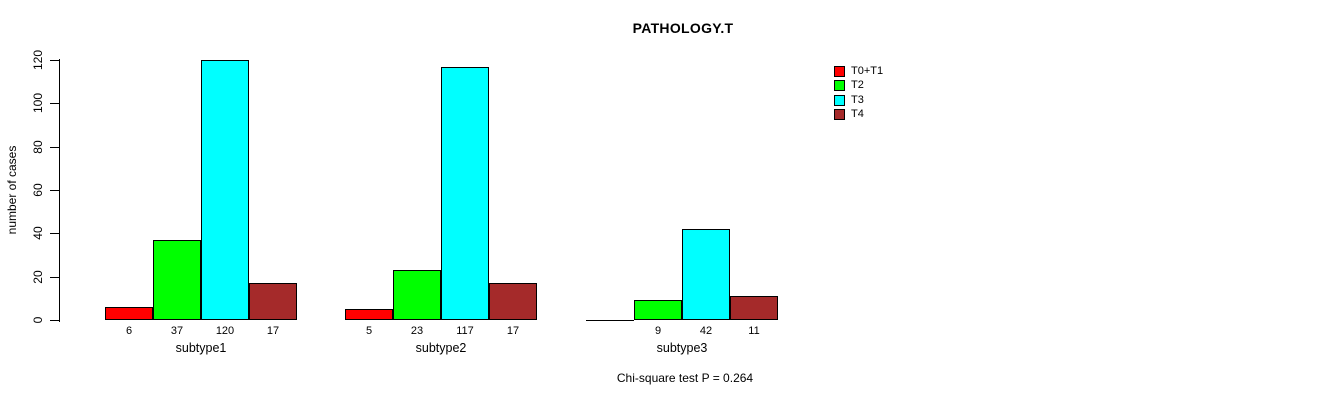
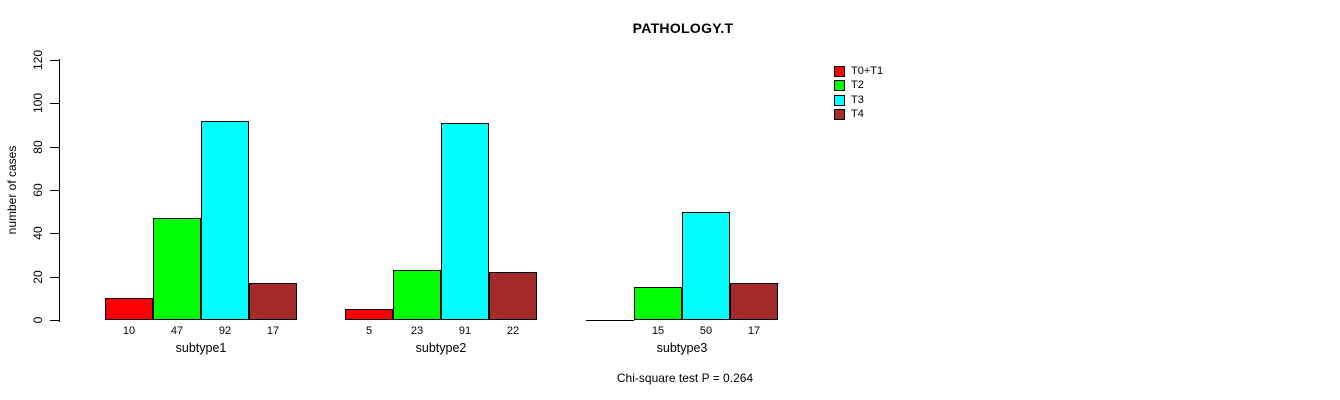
T0+T1/subtype1: 6 -> 10
T2/subtype1: 37 -> 47
T3/subtype1: 120 -> 92
T3/subtype2: 117 -> 91
T4/subtype2: 17 -> 22
T2/subtype3: 9 -> 15
T3/subtype3: 42 -> 50
T4/subtype3: 11 -> 17
